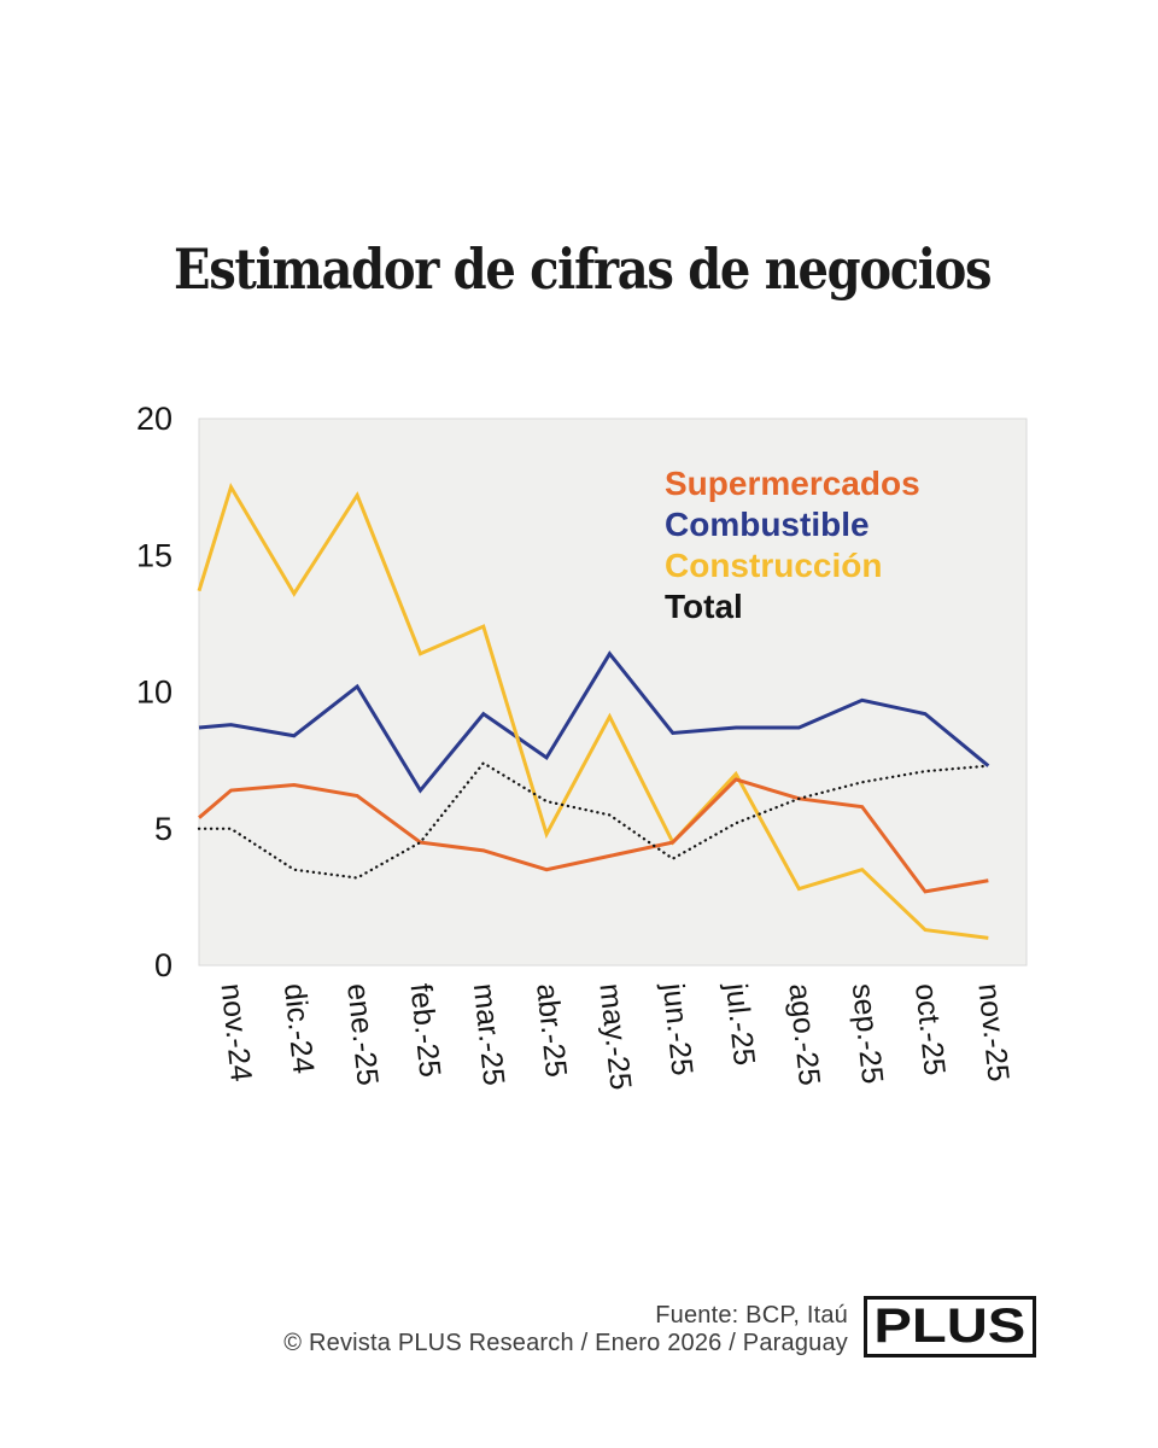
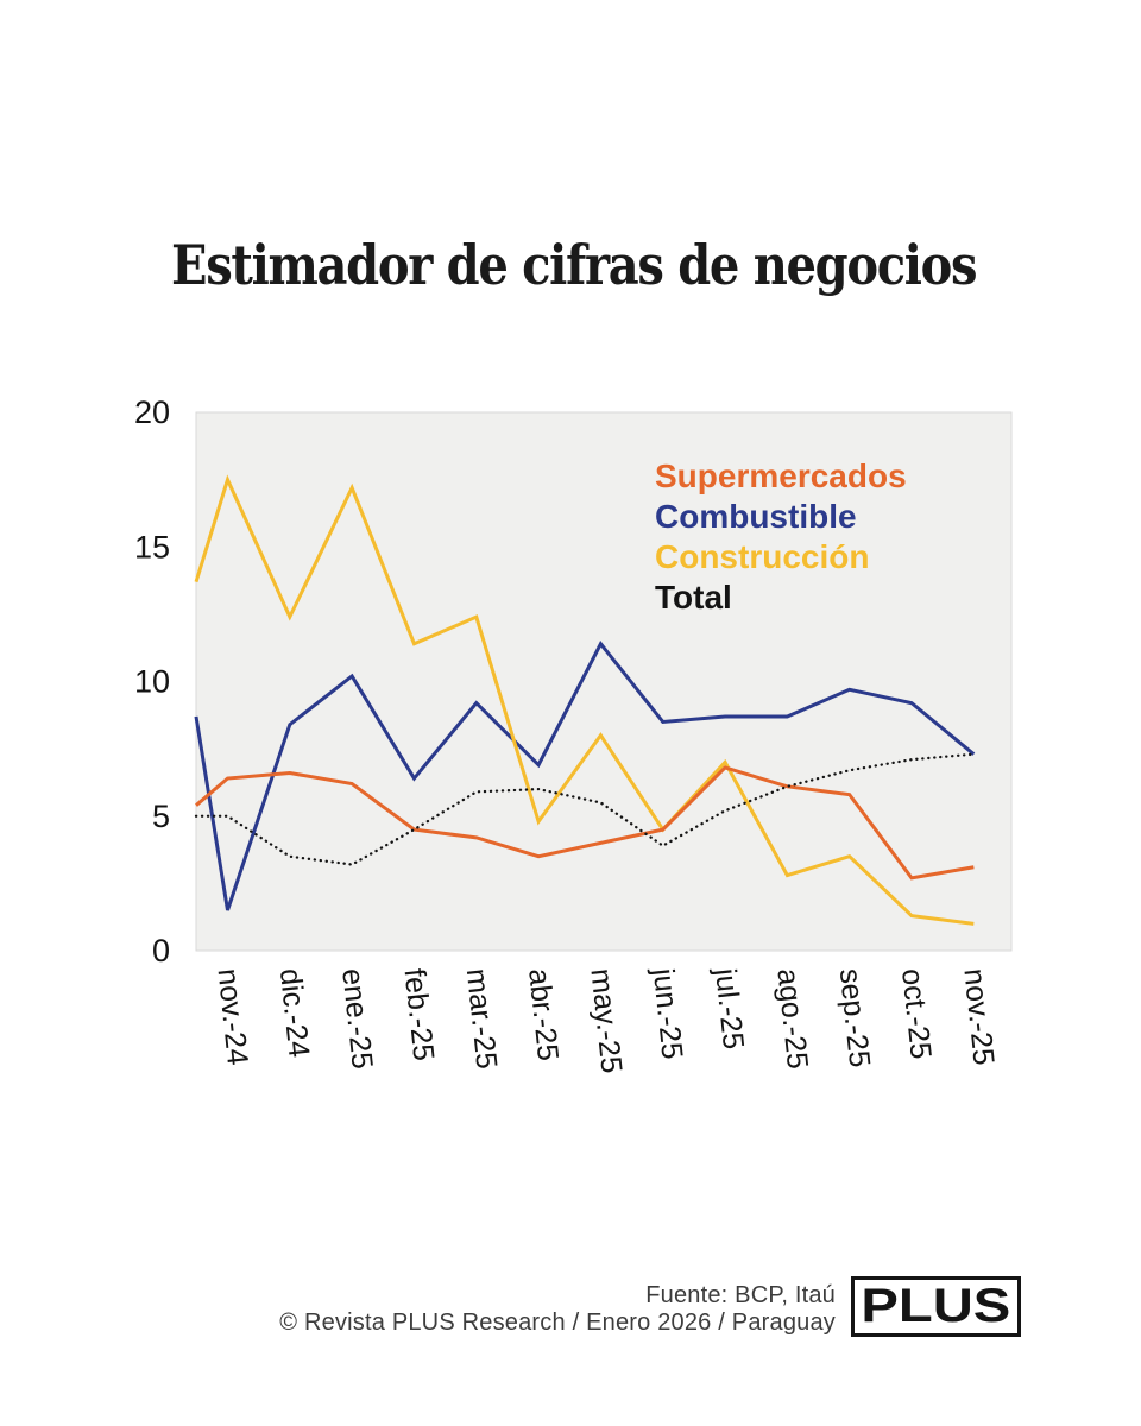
Combustible/nov.-24: 8.8 -> 1.5
Construcción/dic.-24: 13.6 -> 12.4
Total/mar.-25: 7.4 -> 5.9
Combustible/abr.-25: 7.6 -> 6.9
Construcción/may.-25: 9.1 -> 8.0
